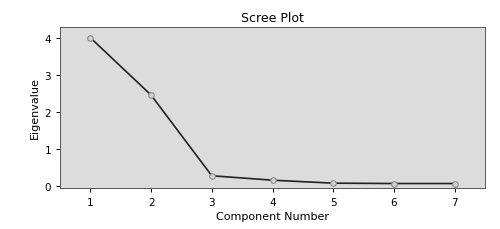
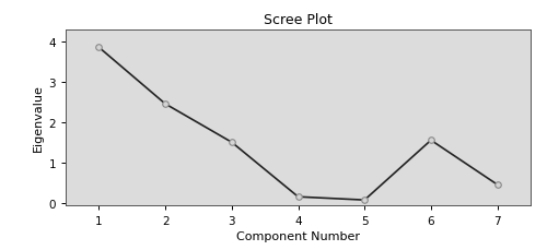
1: 4.00 -> 3.85
3: 0.27 -> 1.50
6: 0.06 -> 1.55
7: 0.06 -> 0.45
